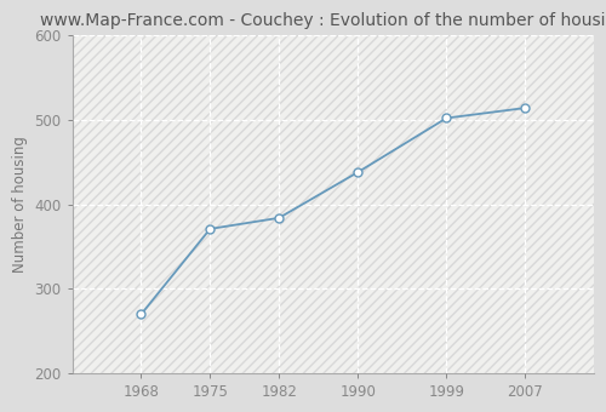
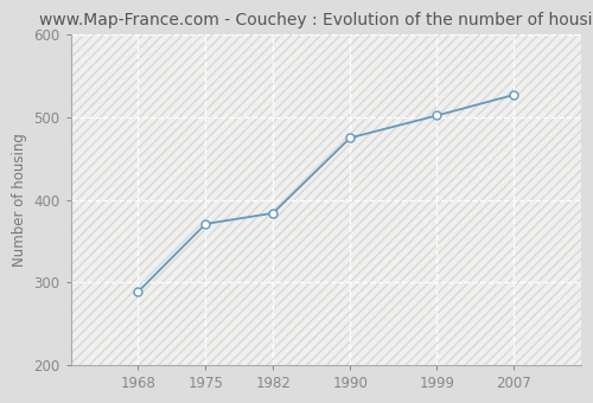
1968: 270 -> 289
1990: 438 -> 475
2007: 514 -> 527
